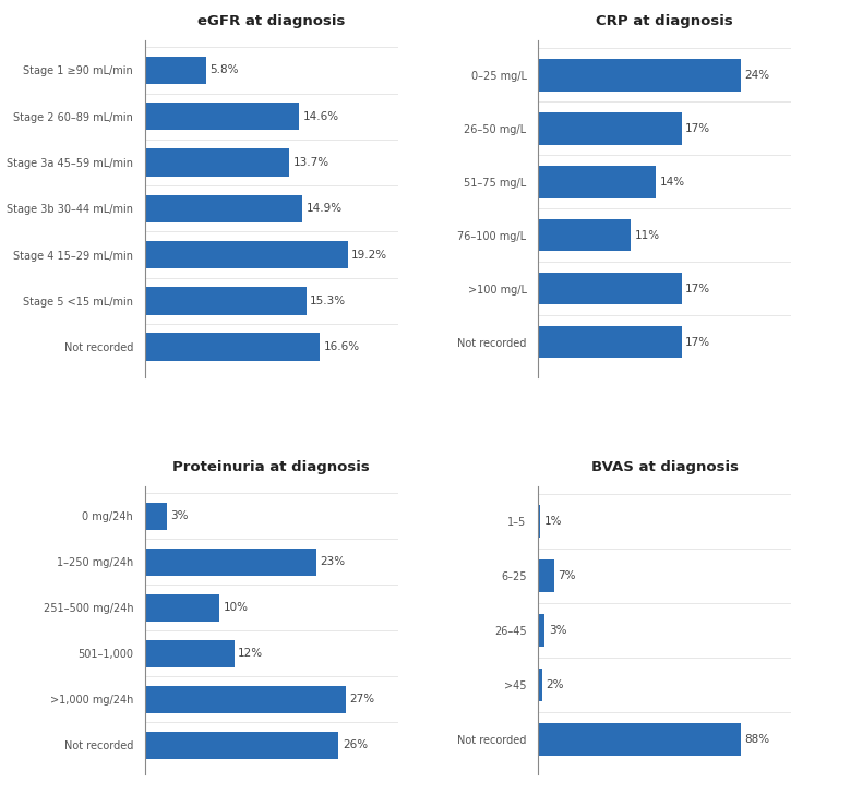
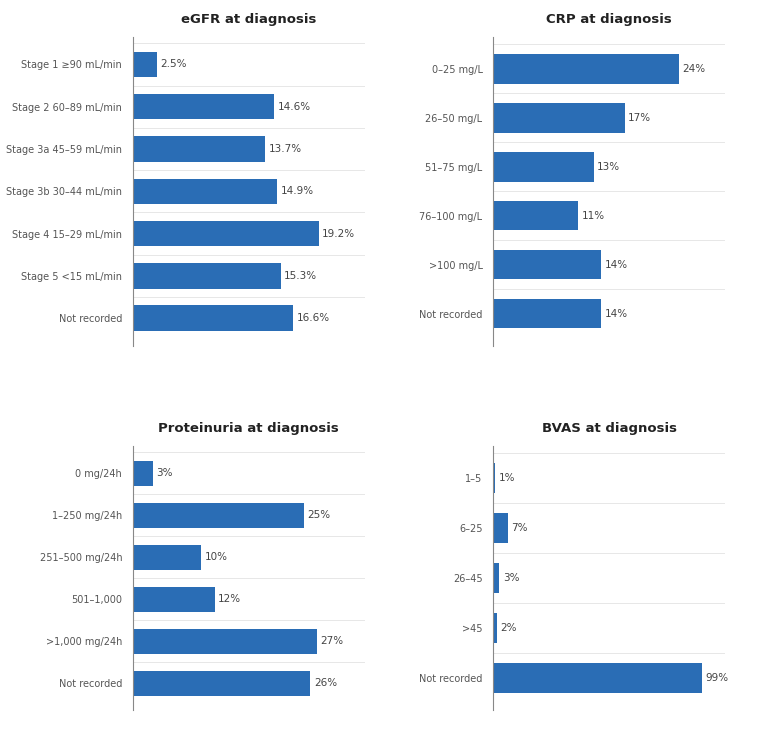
eGFR at diagnosis/Stage 1 ≥90 mL/min: 5.8% -> 2.5%
CRP at diagnosis/51–75 mg/L: 14% -> 13%
CRP at diagnosis/>100 mg/L: 17% -> 14%
CRP at diagnosis/Not recorded: 17% -> 14%
Proteinuria at diagnosis/1–250 mg/24h: 23% -> 25%
BVAS at diagnosis/Not recorded: 88% -> 99%
